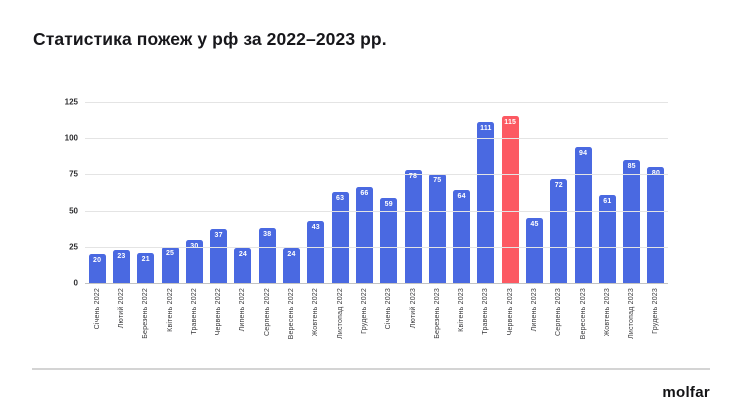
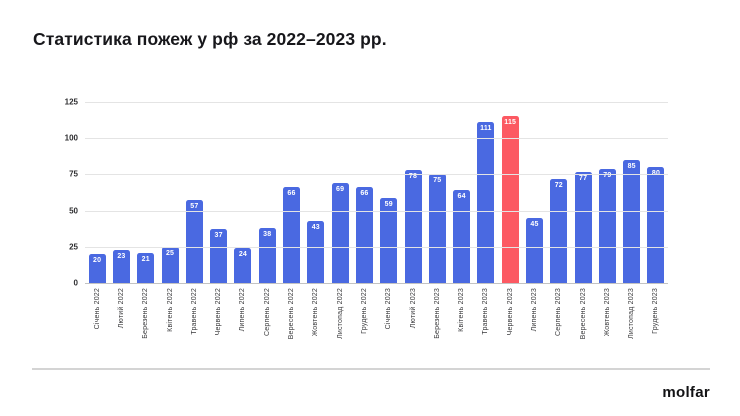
Травень 2022: 30 -> 57
Вересень 2022: 24 -> 66
Листопад 2022: 63 -> 69
Вересень 2023: 94 -> 77
Жовтень 2023: 61 -> 79
